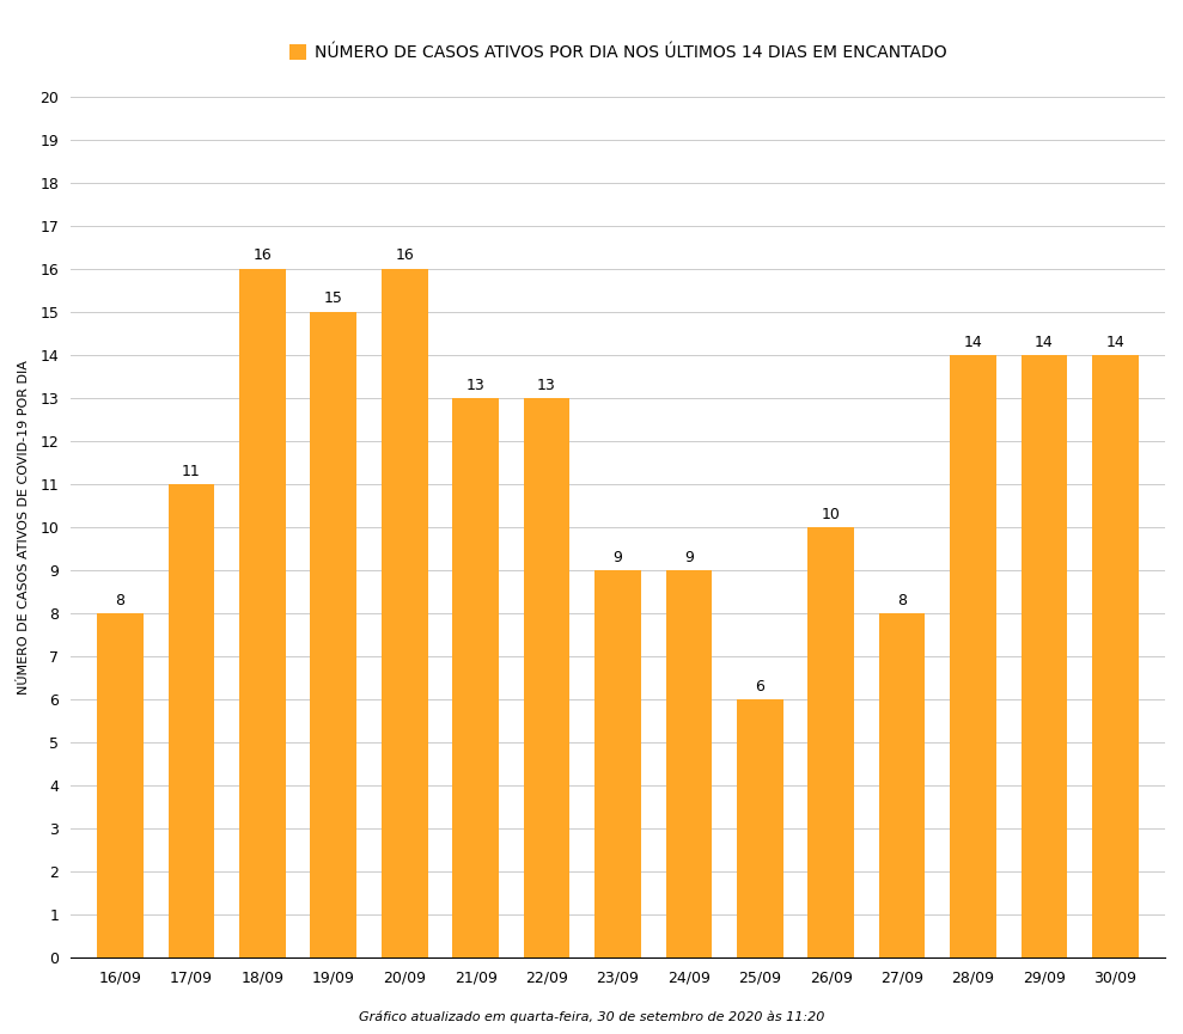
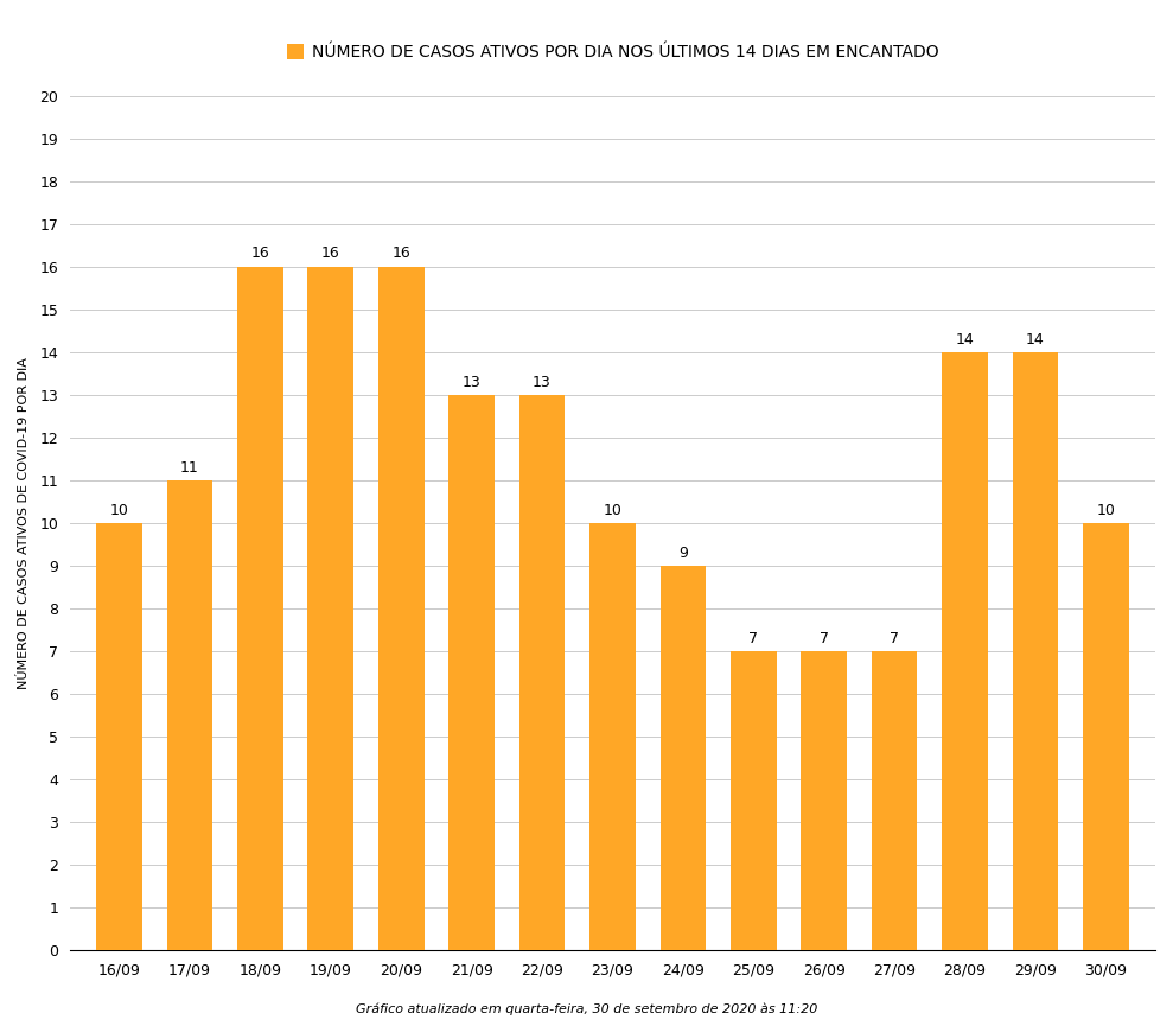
16/09: 8 -> 10
19/09: 15 -> 16
23/09: 9 -> 10
25/09: 6 -> 7
26/09: 10 -> 7
27/09: 8 -> 7
30/09: 14 -> 10
